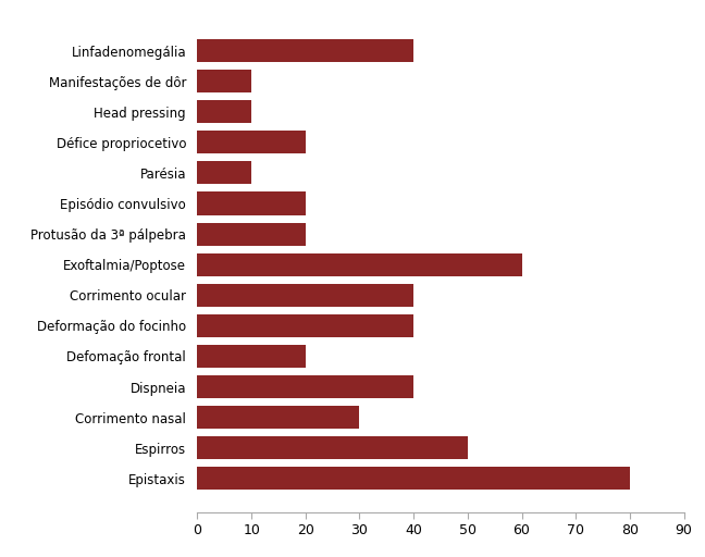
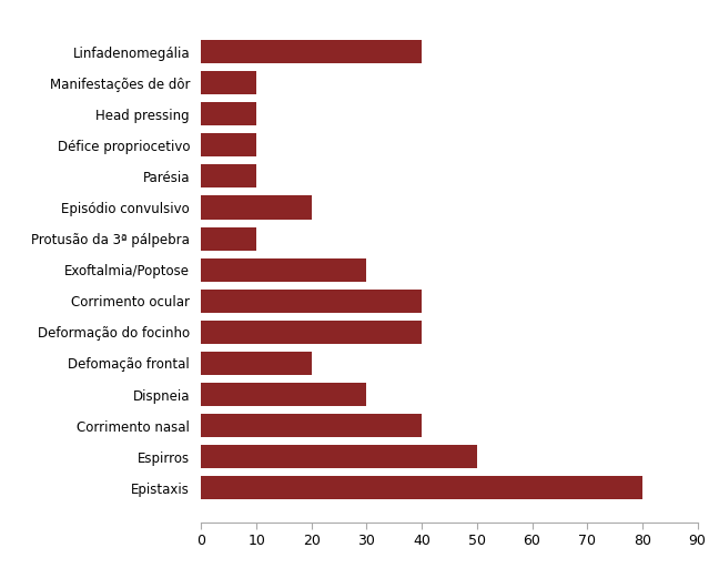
Défice propriocetivo: 20 -> 10
Protusão da 3ª pálpebra: 20 -> 10
Exoftalmia/Poptose: 60 -> 30
Dispneia: 40 -> 30
Corrimento nasal: 30 -> 40
